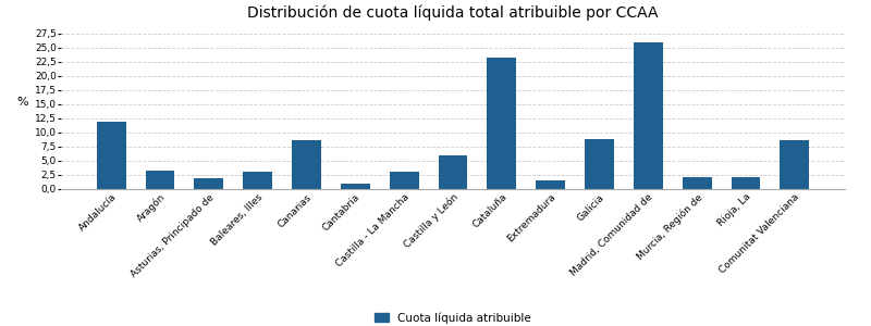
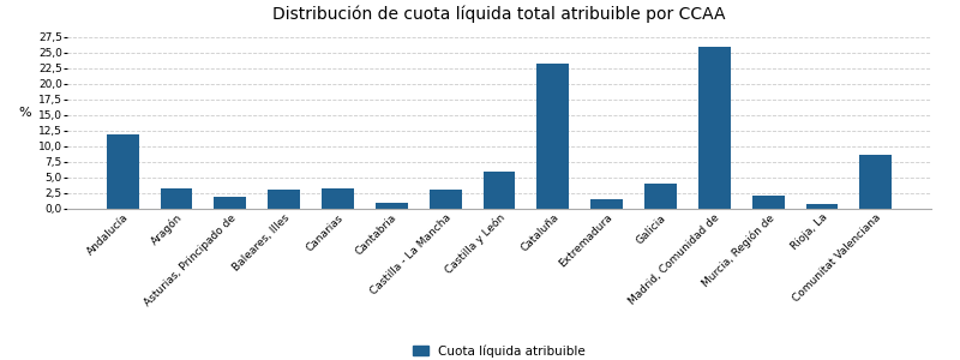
Canarias: 8,6 -> 3,3
Galicia: 8,8 -> 4,0
Rioja, La: 2,2 -> 0,8
